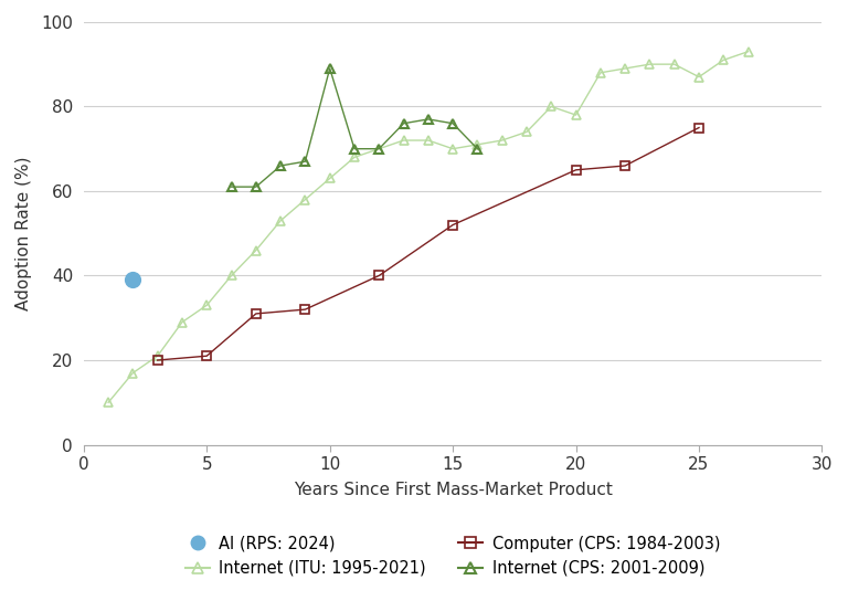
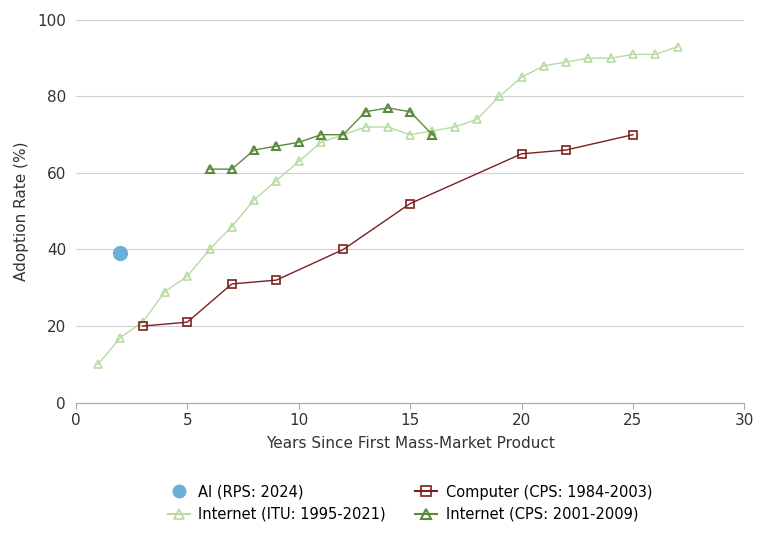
Internet (CPS: 2001-2009)/10: 89 -> 68
Internet (ITU: 1995-2021)/20: 78 -> 85
Computer (CPS: 1984-2003)/25: 75 -> 70
Internet (ITU: 1995-2021)/25: 87 -> 91
